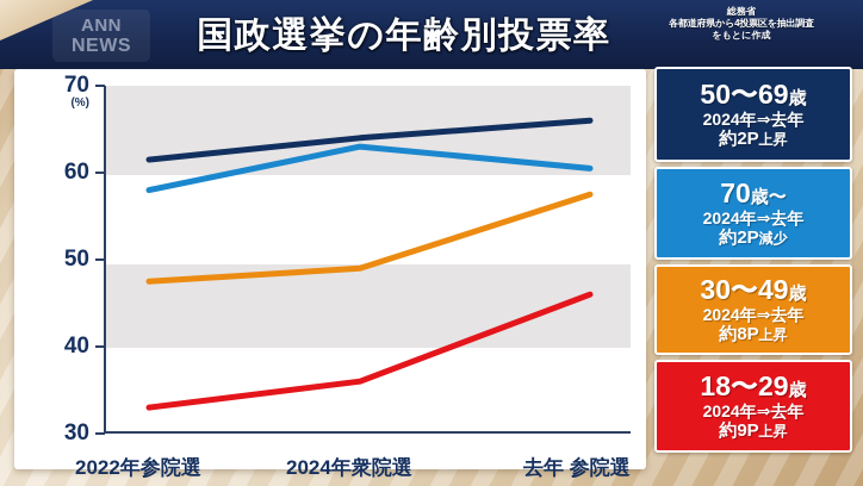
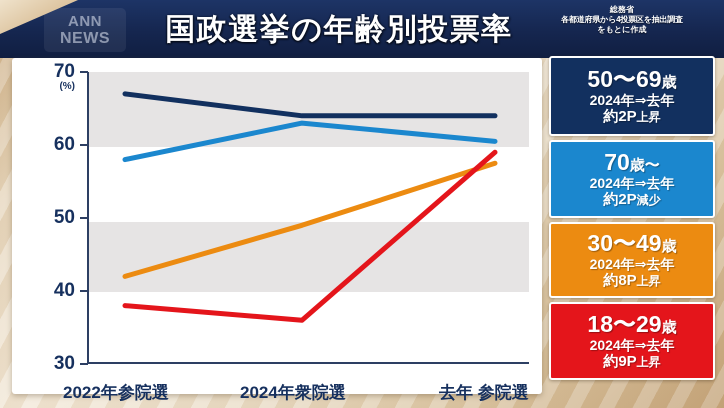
50〜69歳/2022年参院選: 62 -> 67
30〜49歳/2022年参院選: 48 -> 42
18〜29歳/2022年参院選: 33 -> 38
50〜69歳/去年 参院選: 66 -> 64
18〜29歳/去年 参院選: 46 -> 59
